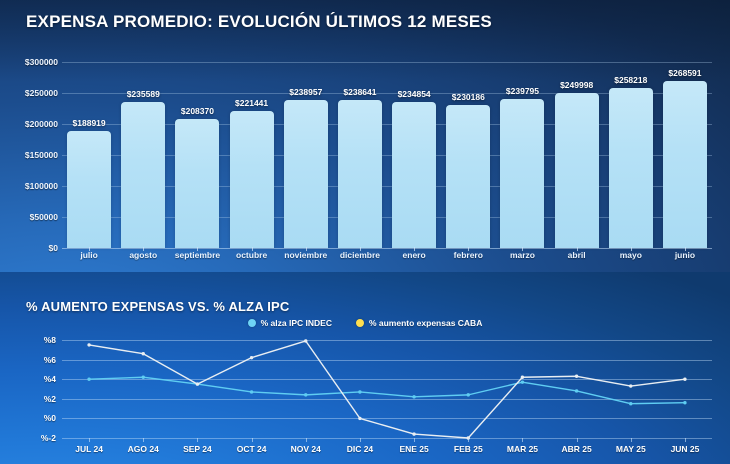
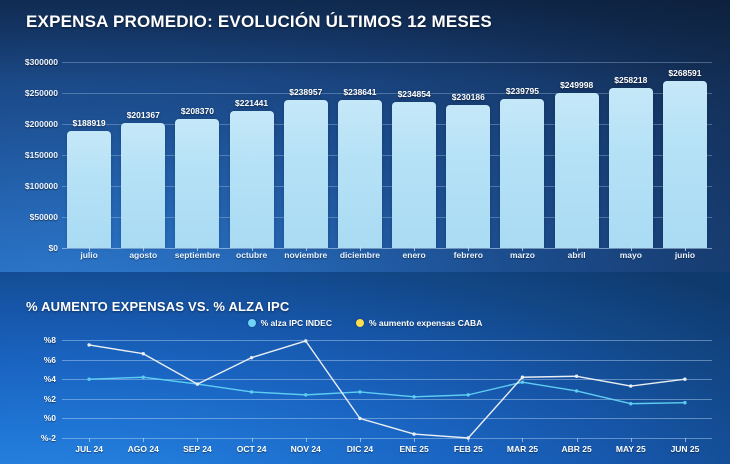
EXPENSA PROMEDIO: EVOLUCIÓN ÚLTIMOS 12 MESES/agosto: $235589 -> $201367
